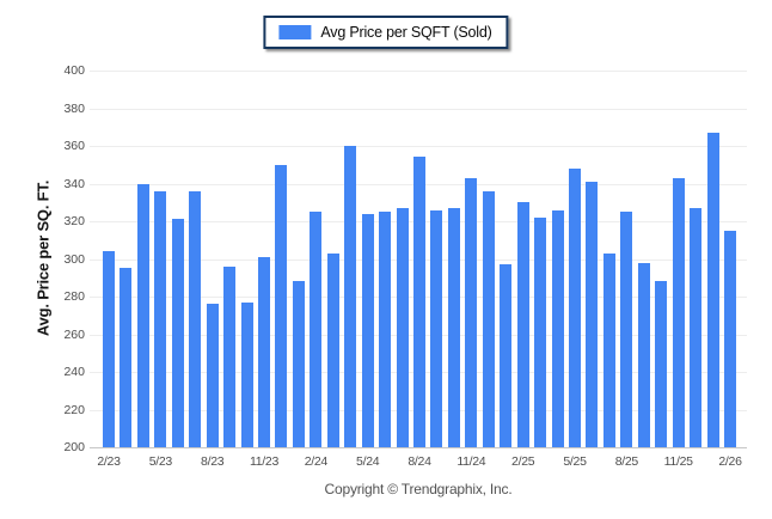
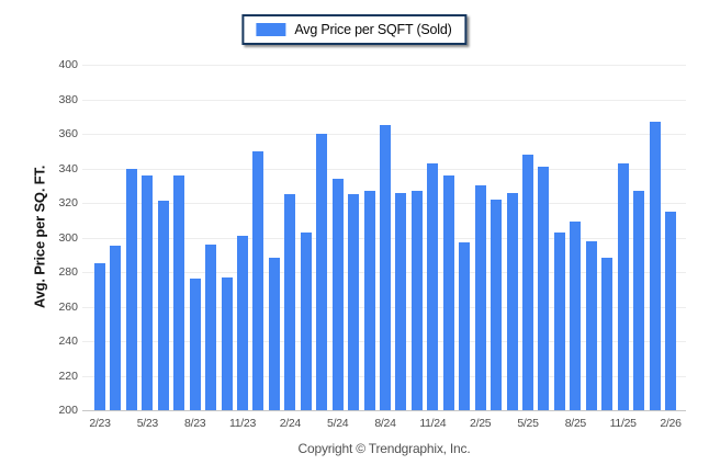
2/23: 304 -> 285
5/24: 324 -> 334
8/24: 354 -> 365
8/25: 325 -> 309
